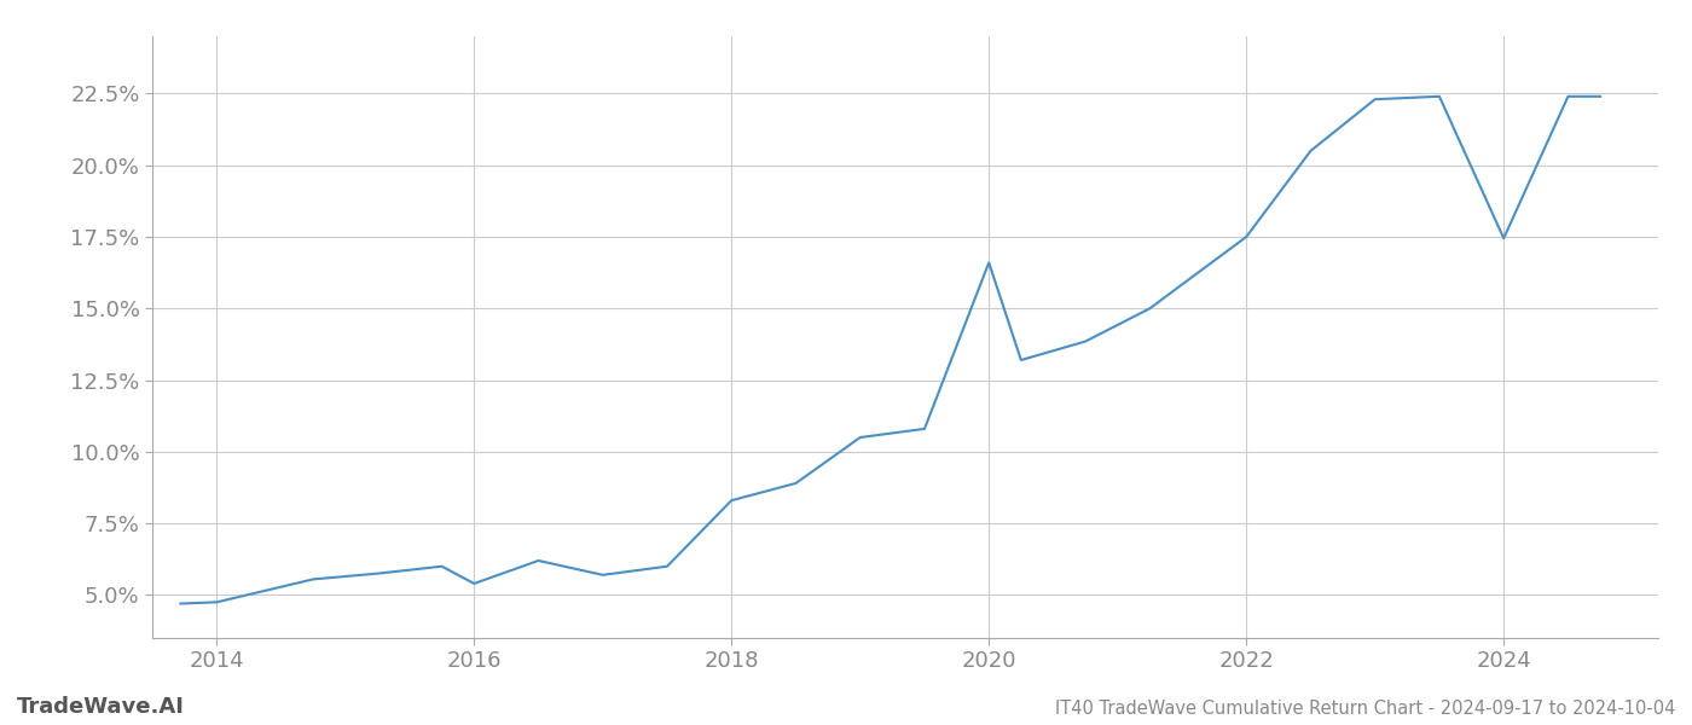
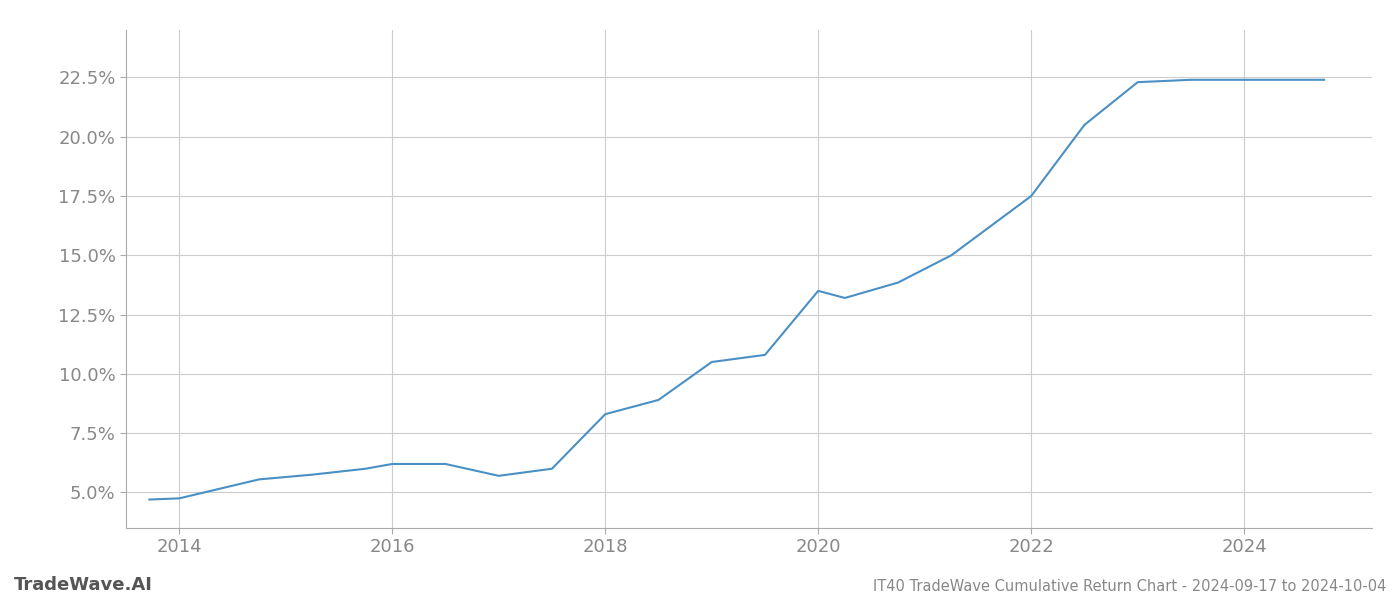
2016: 5.40% -> 6.20%
2020: 16.60% -> 13.50%
2024: 17.45% -> 22.40%
